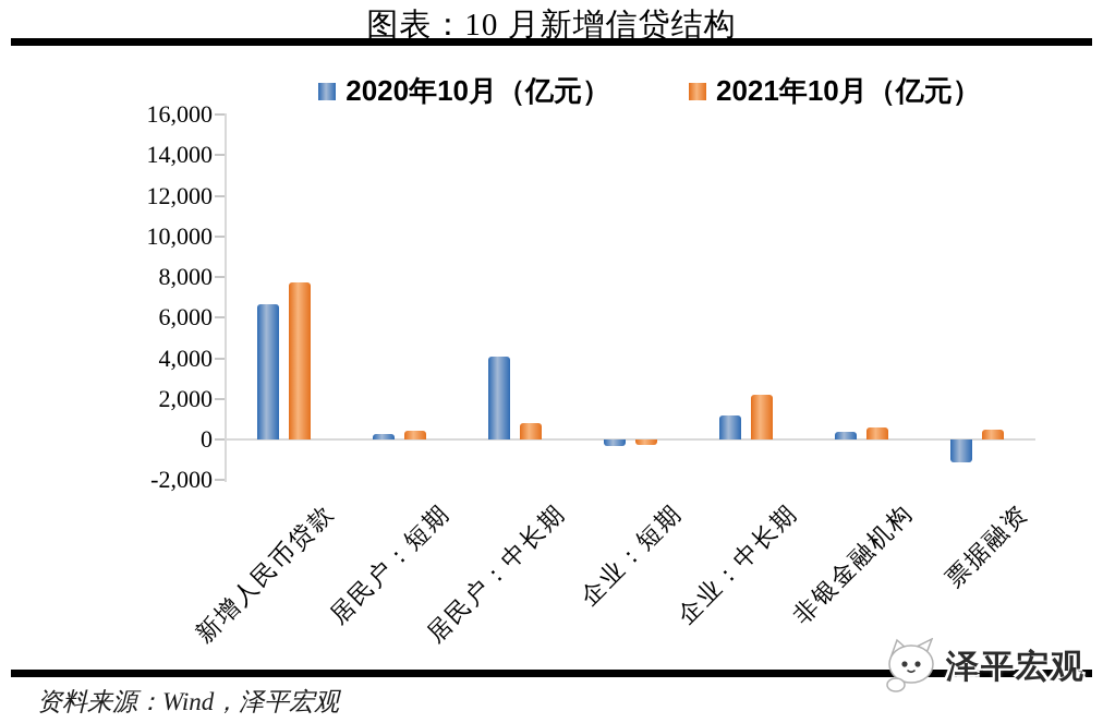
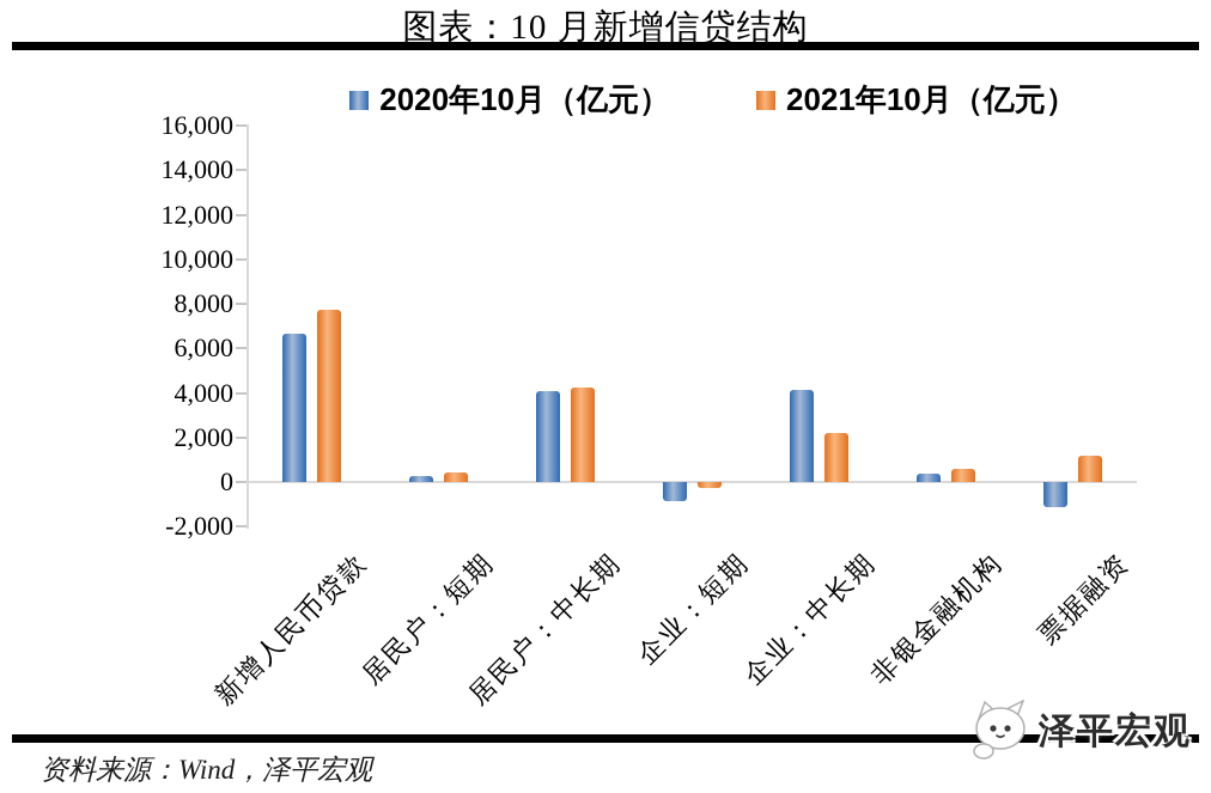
2021年10月（亿元）/居民户：中长期: 800 -> 4200
2020年10月（亿元）/企业：短期: -300 -> -800
2020年10月（亿元）/企业：中长期: 1200 -> 4100
2021年10月（亿元）/票据融资: 500 -> 1200
